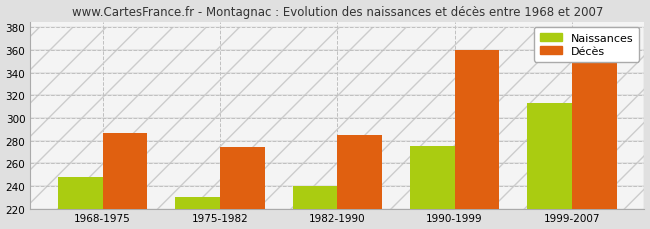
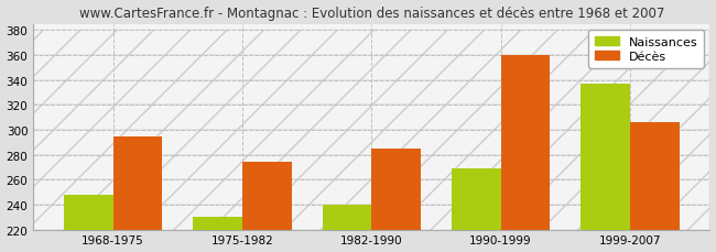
Décès/1968-1975: 287 -> 295
Naissances/1990-1999: 275 -> 269
Naissances/1999-2007: 313 -> 337
Décès/1999-2007: 349 -> 306
